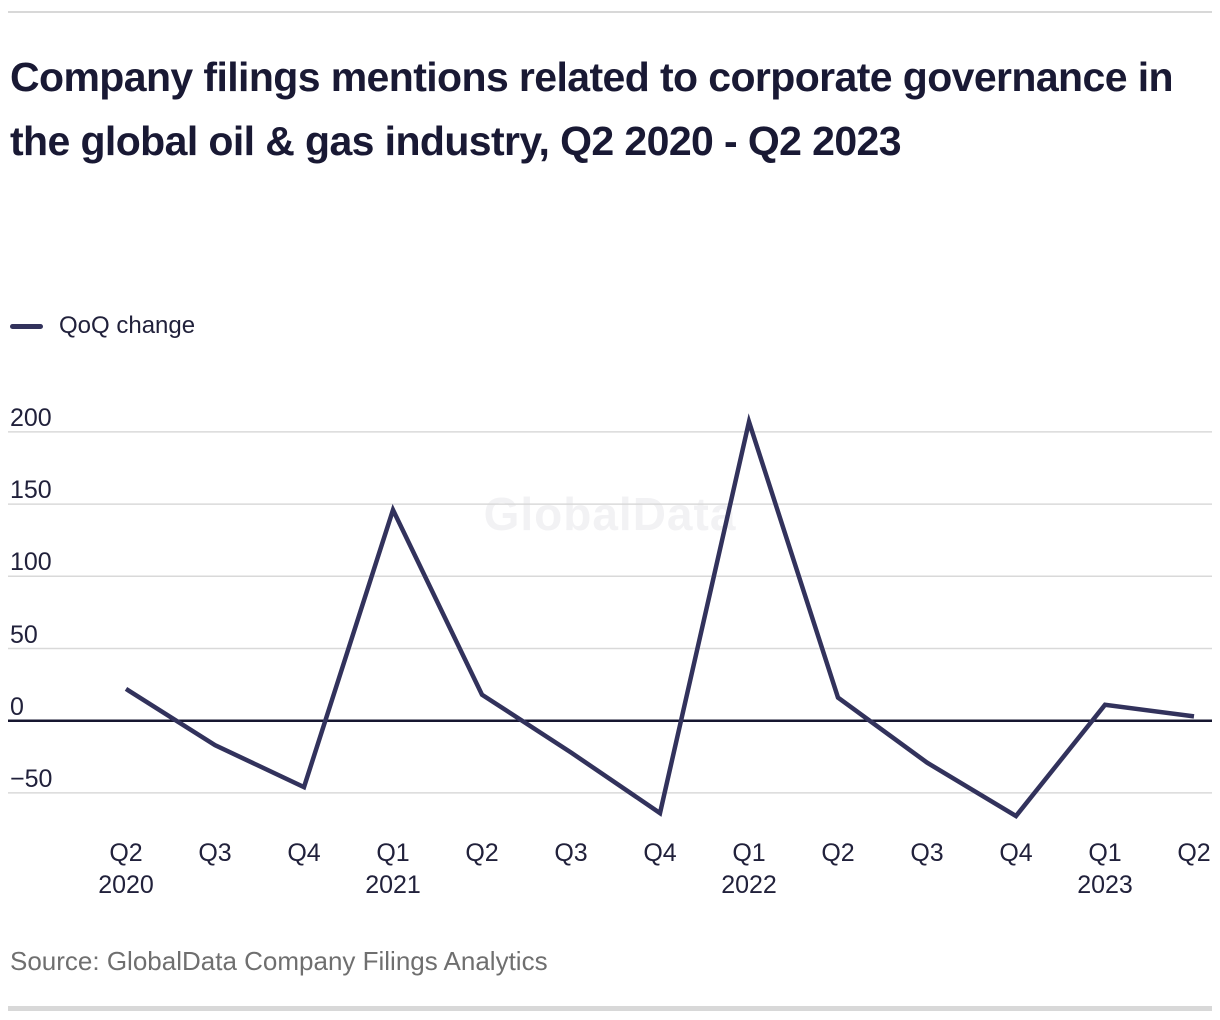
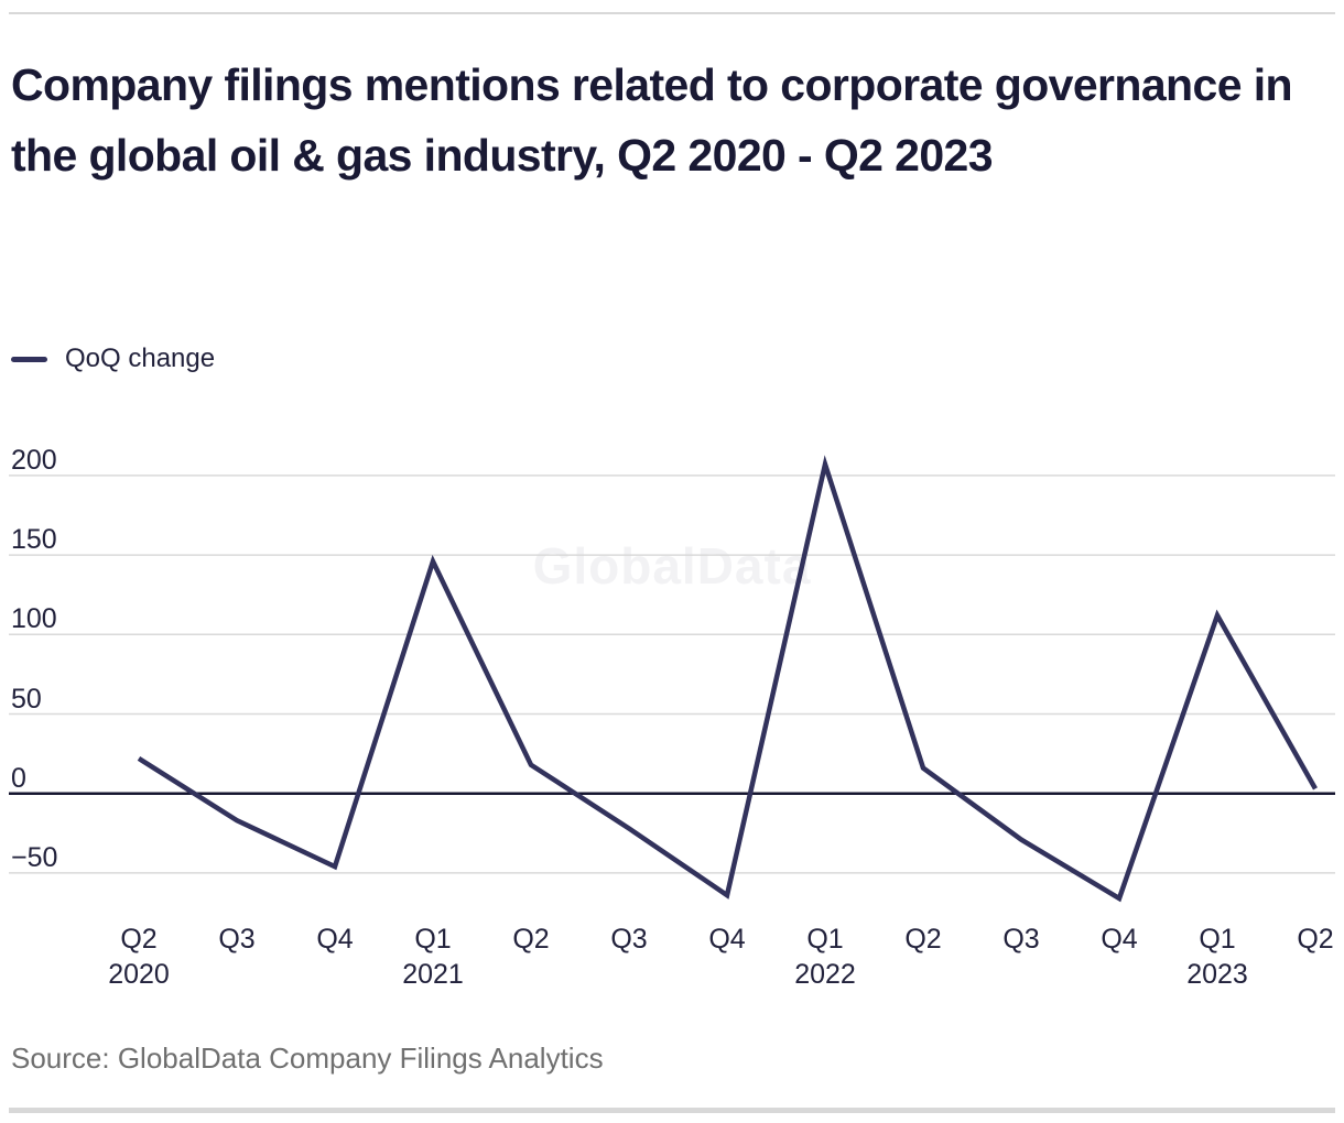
Q1 2023: 11 -> 112
